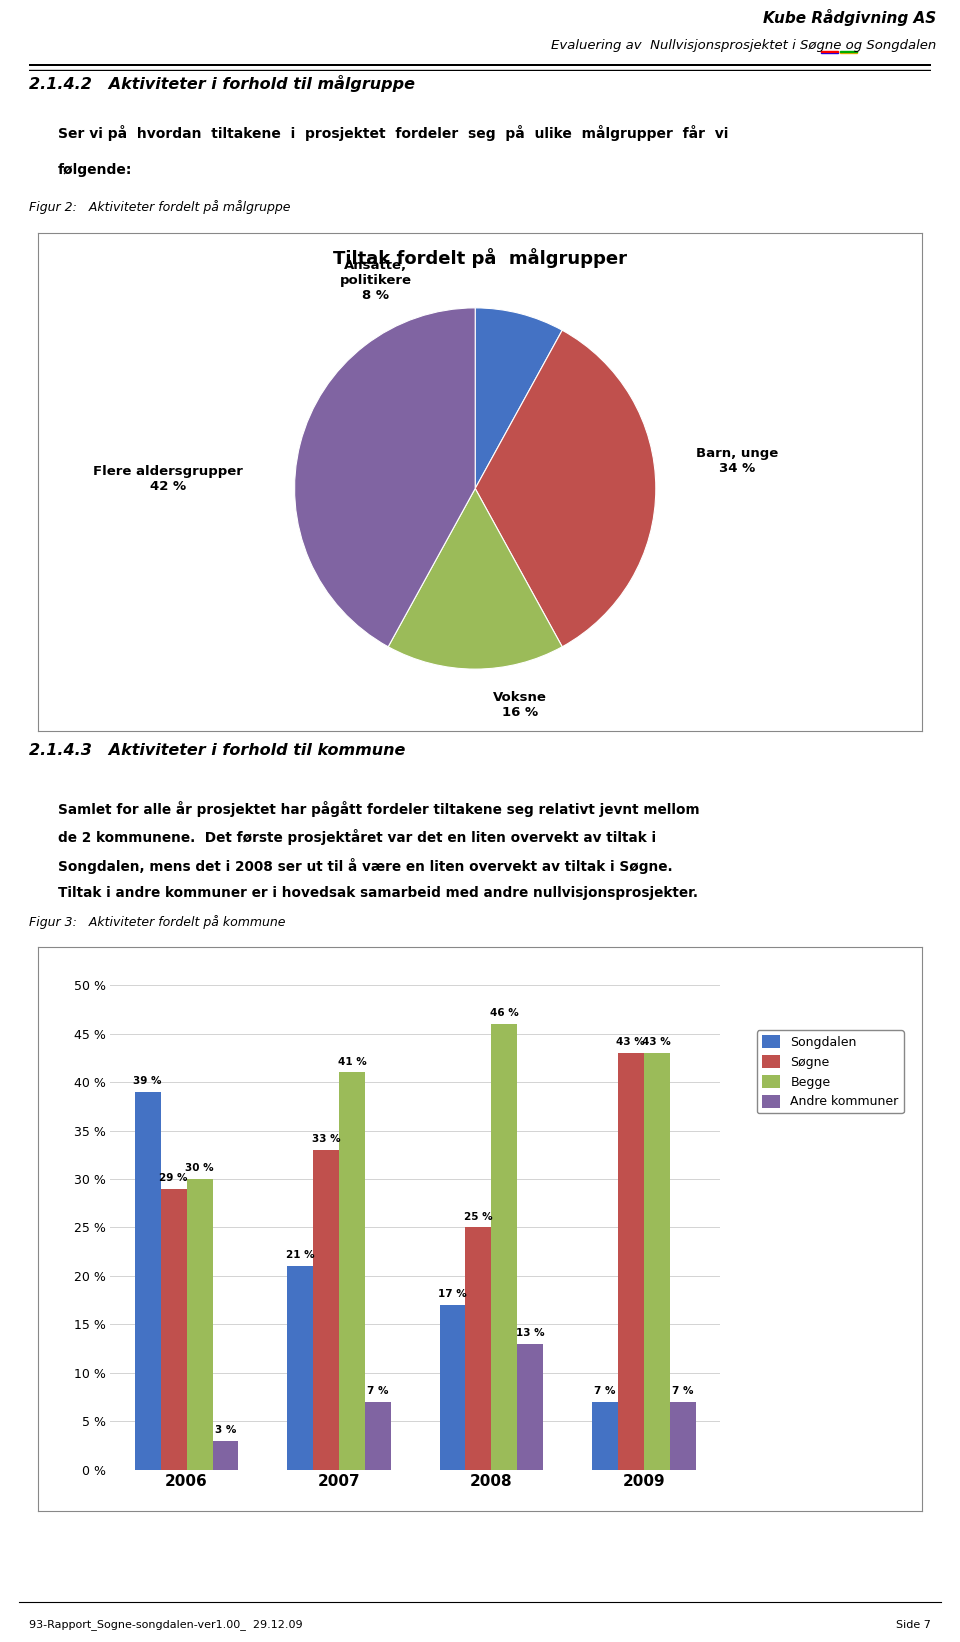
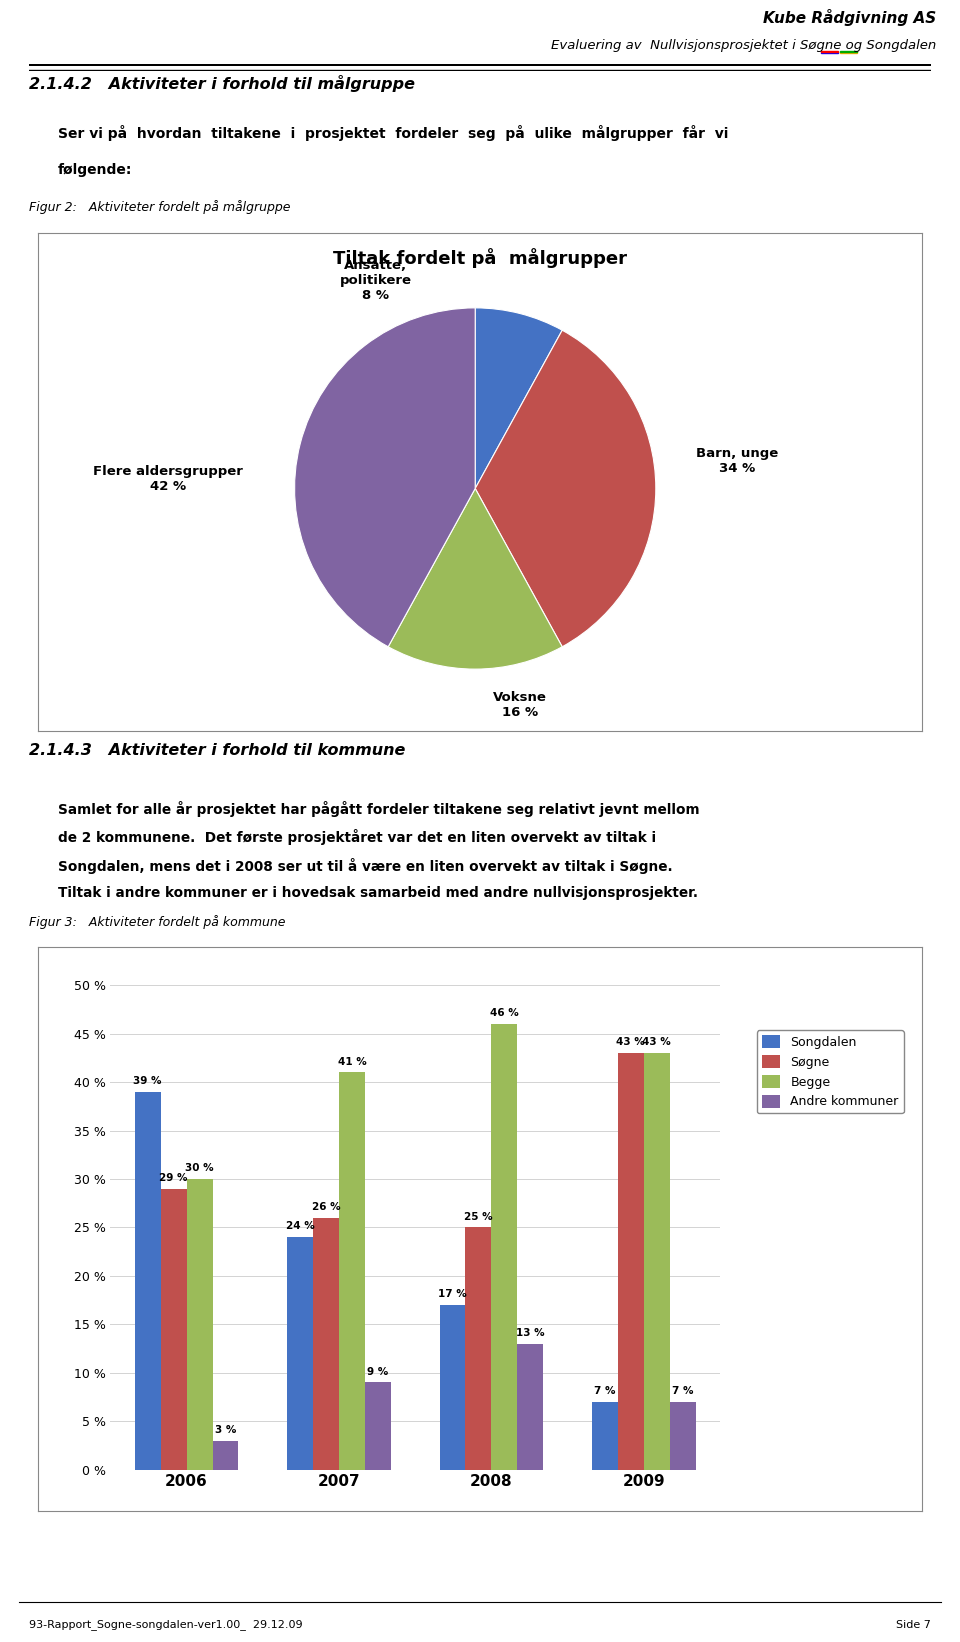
Songdalen/2007: 21 -> 24
Søgne/2007: 33 -> 26
Andre kommuner/2007: 7 -> 9
